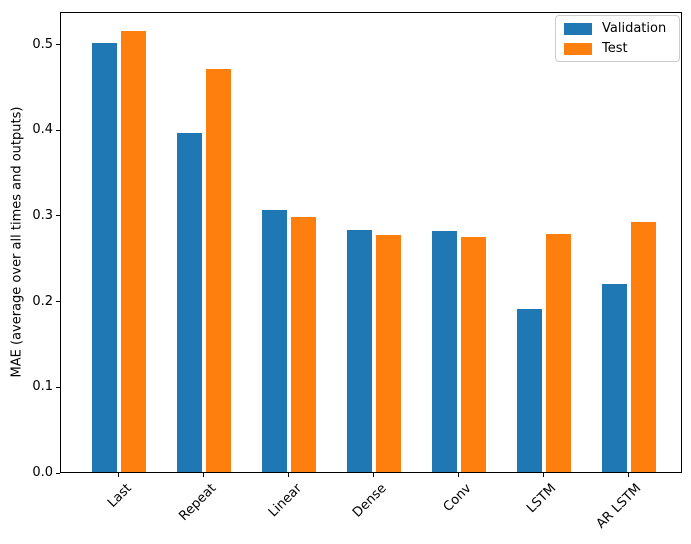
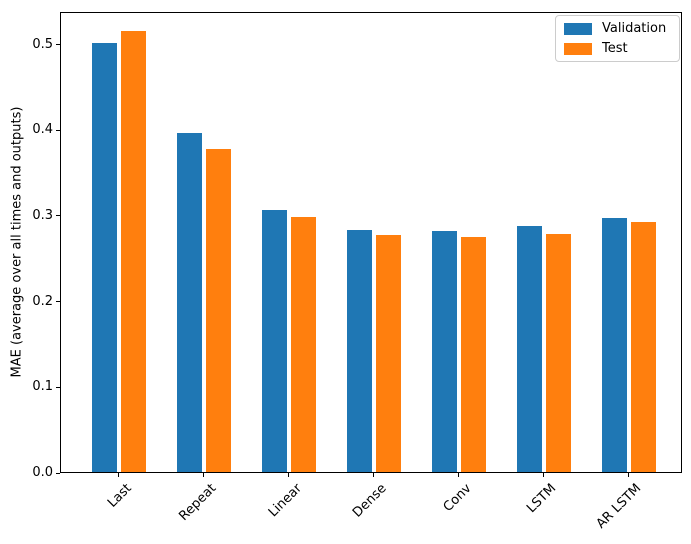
Test/Repeat: 0.47 -> 0.38
Validation/LSTM: 0.19 -> 0.29
Validation/AR LSTM: 0.22 -> 0.30
